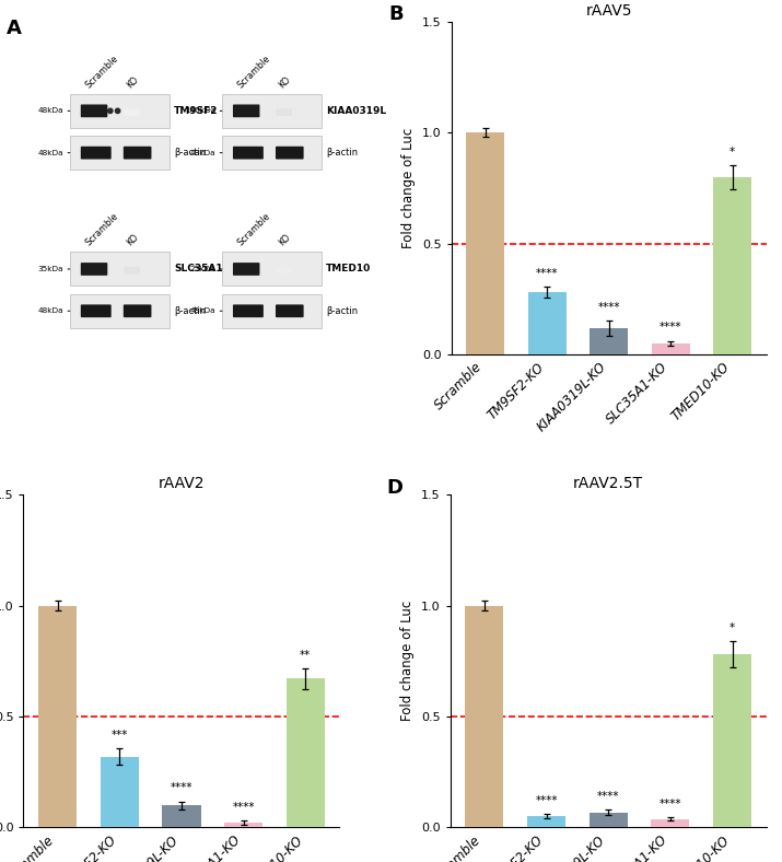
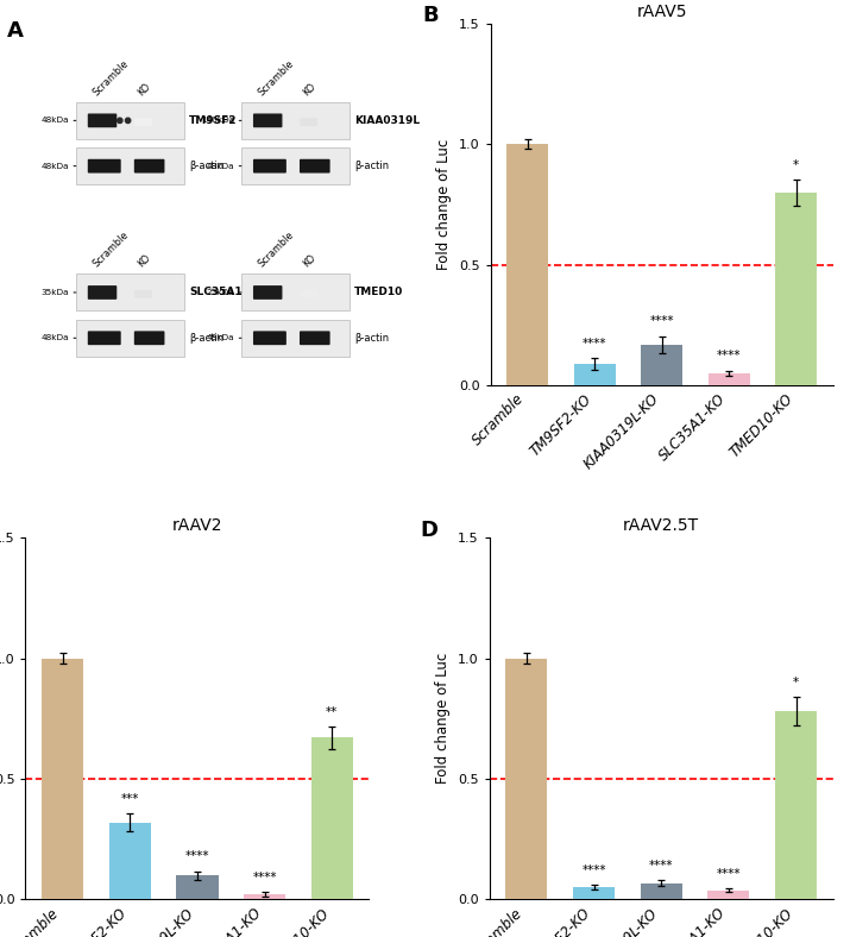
rAAV5/TM9SF2-KO: 0.28 -> 0.09
rAAV5/KIAA0319L-KO: 0.12 -> 0.17
